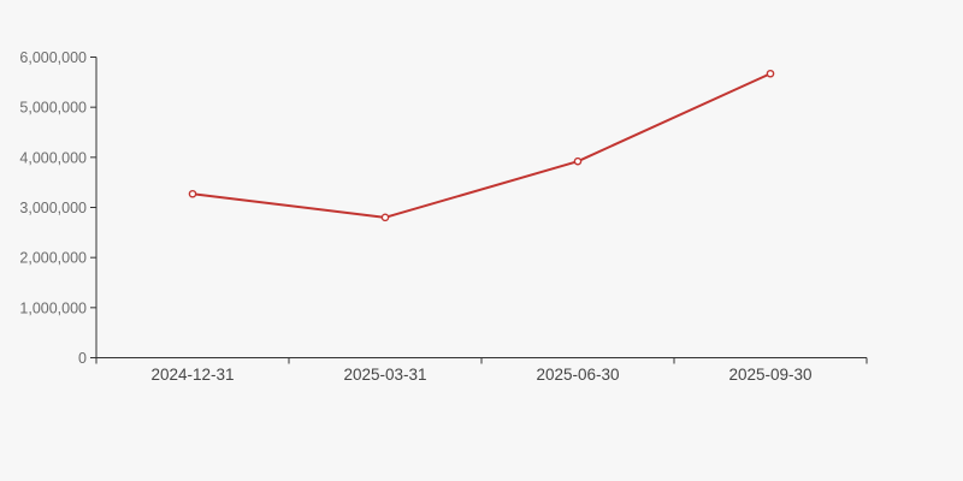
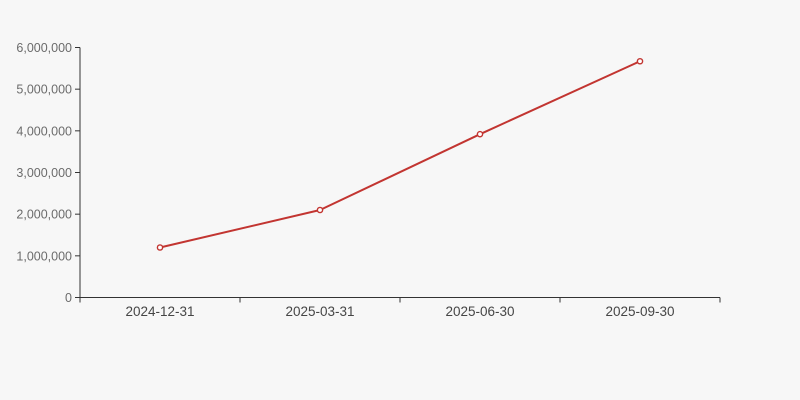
2024-12-31: 3300000 -> 1200000
2025-03-31: 2800000 -> 2100000
